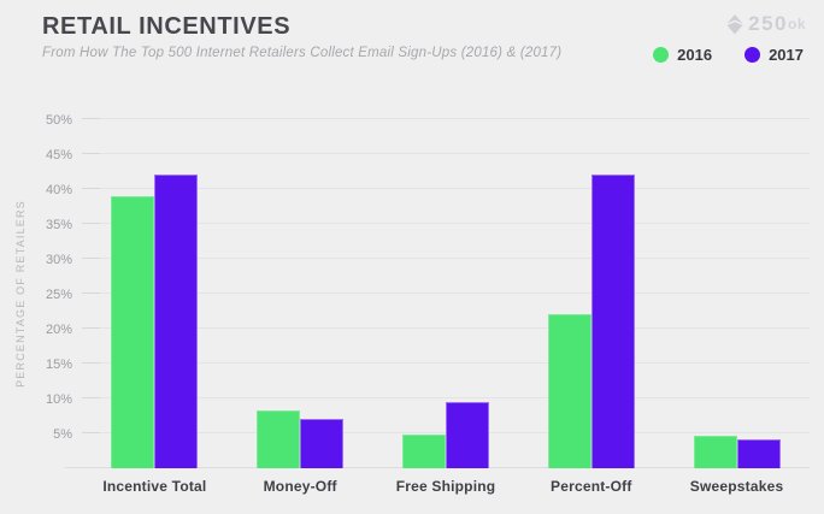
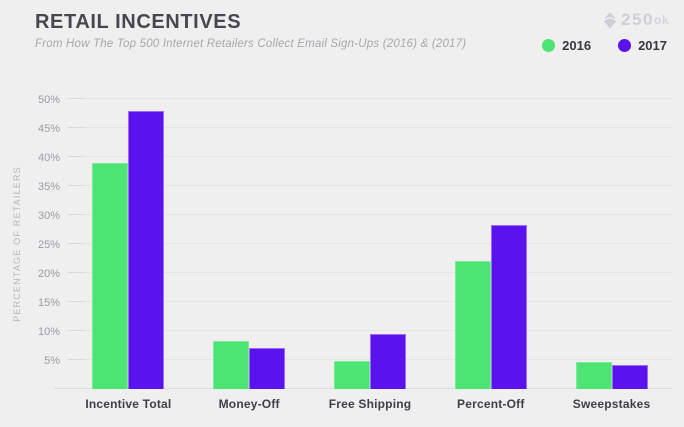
2017/Incentive Total: 42% -> 48%
2017/Percent-Off: 42% -> 28%
